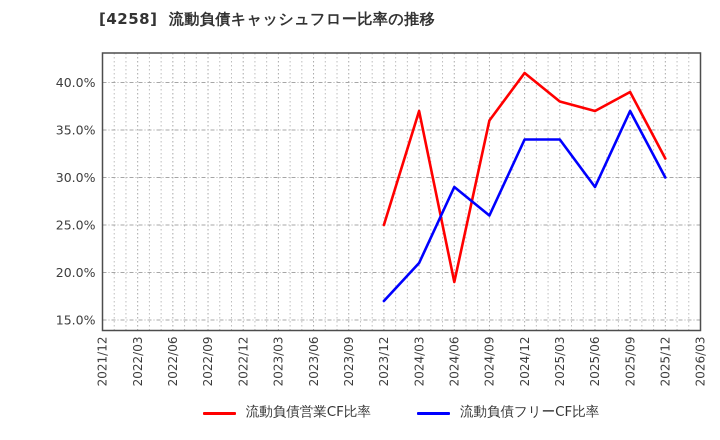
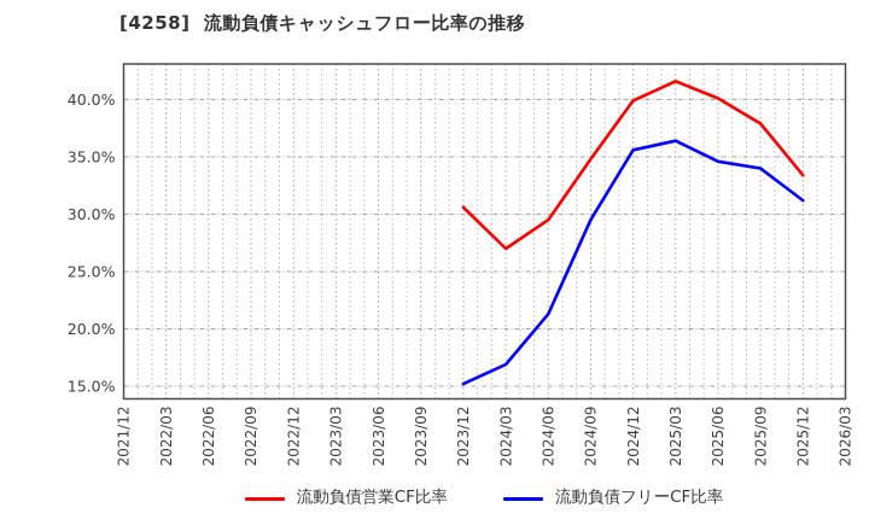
流動負債営業CF比率/2023/12: 25% -> 31%
流動負債フリーCF比率/2023/12: 17% -> 15%
流動負債営業CF比率/2024/03: 37% -> 27%
流動負債フリーCF比率/2024/03: 21% -> 17%
流動負債営業CF比率/2024/06: 19% -> 30%
流動負債フリーCF比率/2024/06: 29% -> 21%
流動負債営業CF比率/2024/09: 36% -> 35%
流動負債フリーCF比率/2024/09: 26% -> 30%
流動負債営業CF比率/2024/12: 41% -> 40%
流動負債フリーCF比率/2024/12: 34% -> 36%
流動負債営業CF比率/2025/03: 38% -> 42%
流動負債フリーCF比率/2025/03: 34% -> 36%
流動負債営業CF比率/2025/06: 37% -> 40%
流動負債フリーCF比率/2025/06: 29% -> 35%
流動負債営業CF比率/2025/09: 39% -> 38%
流動負債フリーCF比率/2025/09: 37% -> 34%
流動負債営業CF比率/2025/12: 32% -> 33%
流動負債フリーCF比率/2025/12: 30% -> 31%
